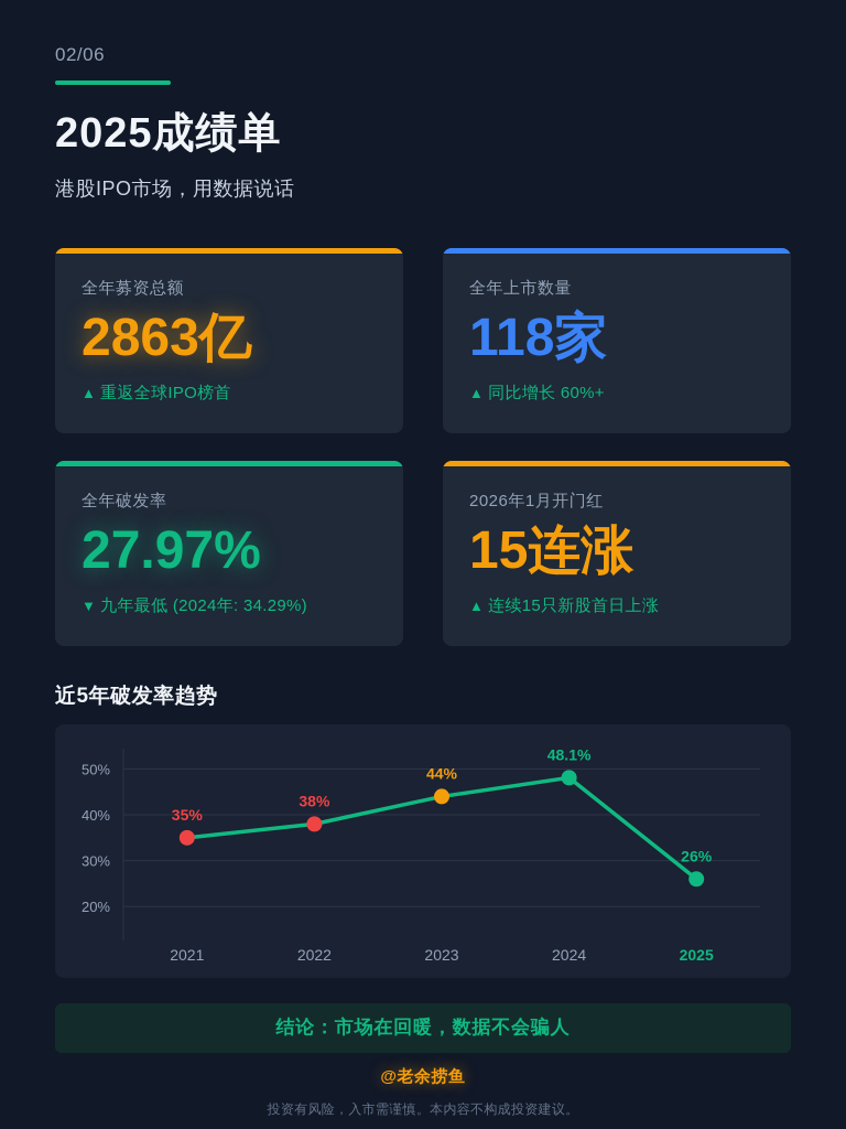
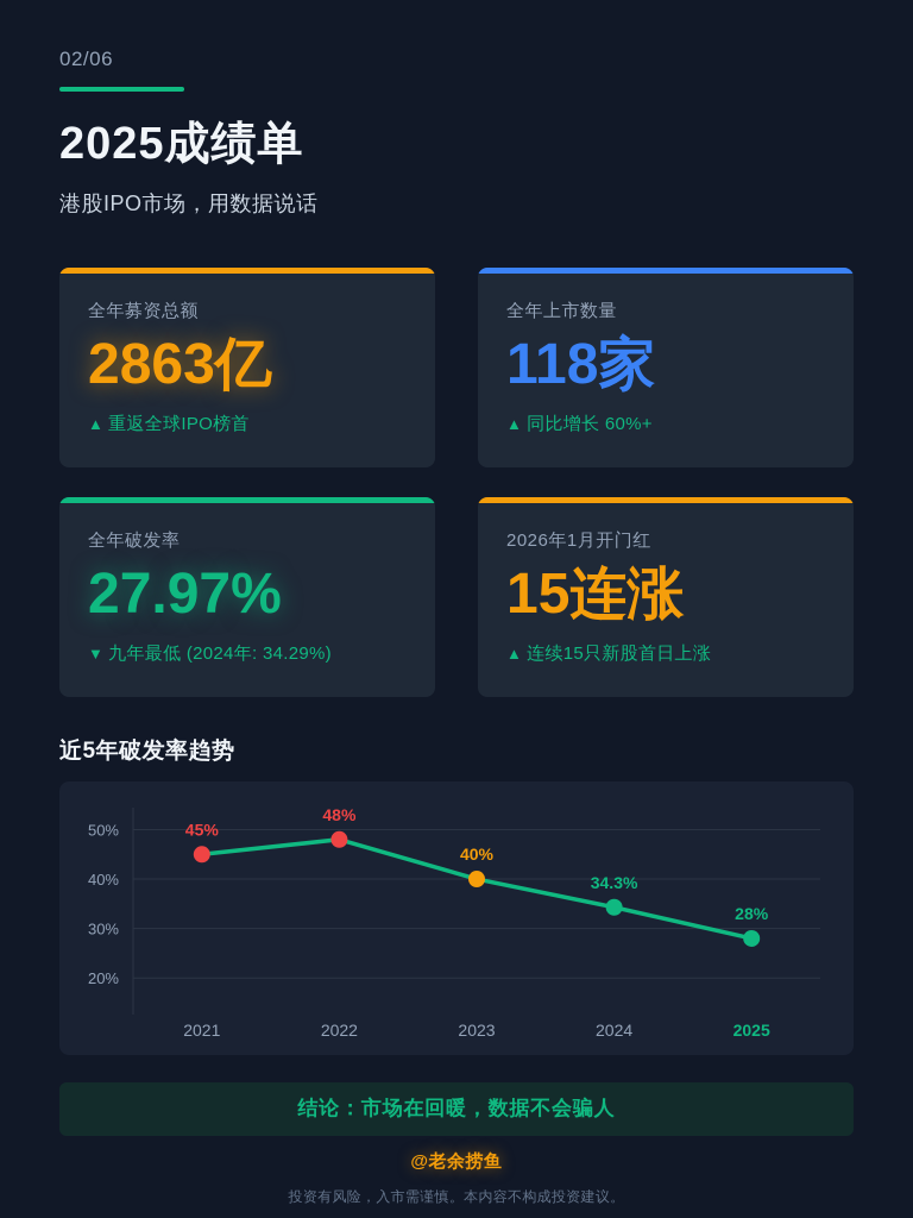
2021: 35% -> 45%
2022: 38% -> 48%
2023: 44% -> 40%
2024: 48.1% -> 34.3%
2025: 26% -> 28%
